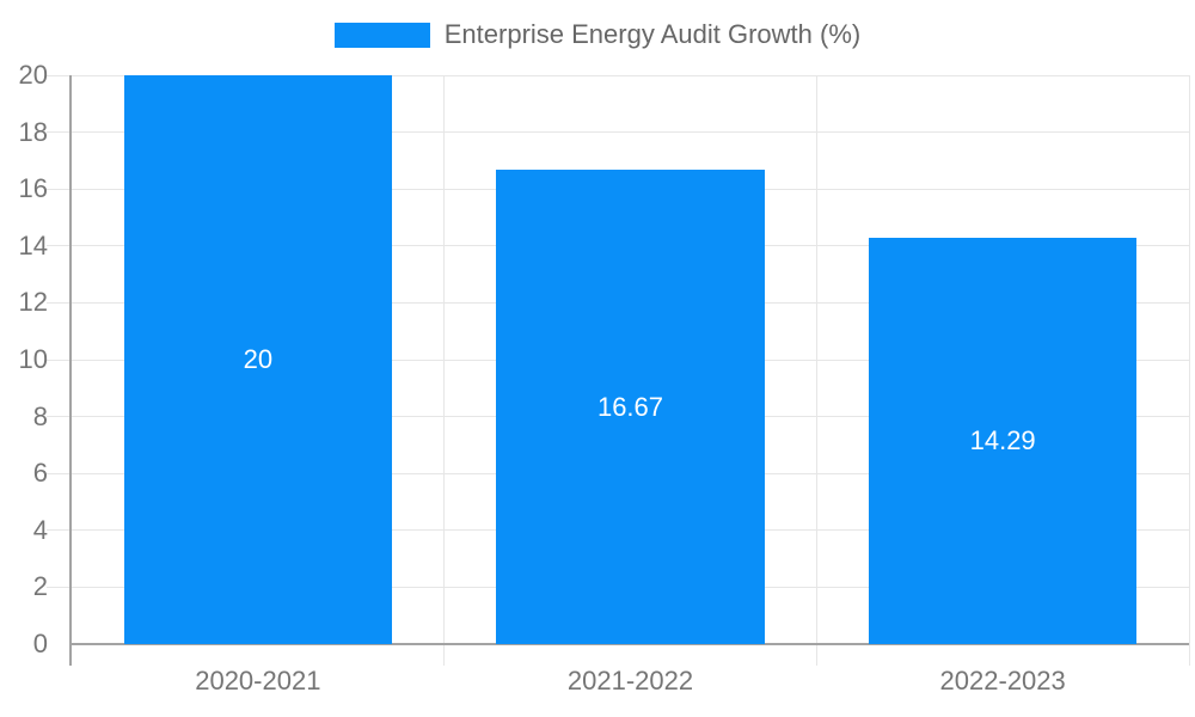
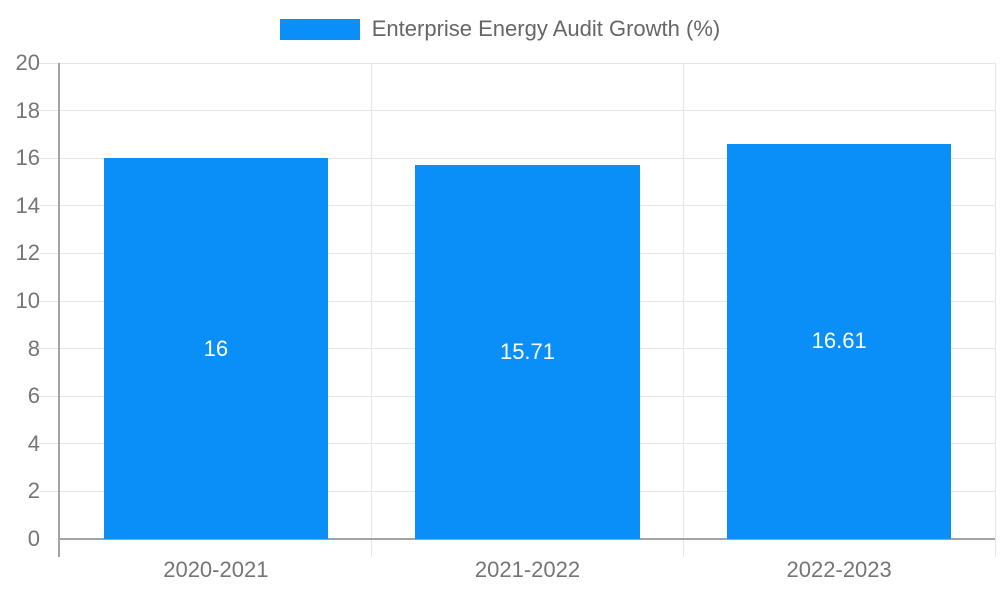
2020-2021: 20 -> 16
2021-2022: 16.67 -> 15.71
2022-2023: 14.29 -> 16.61
